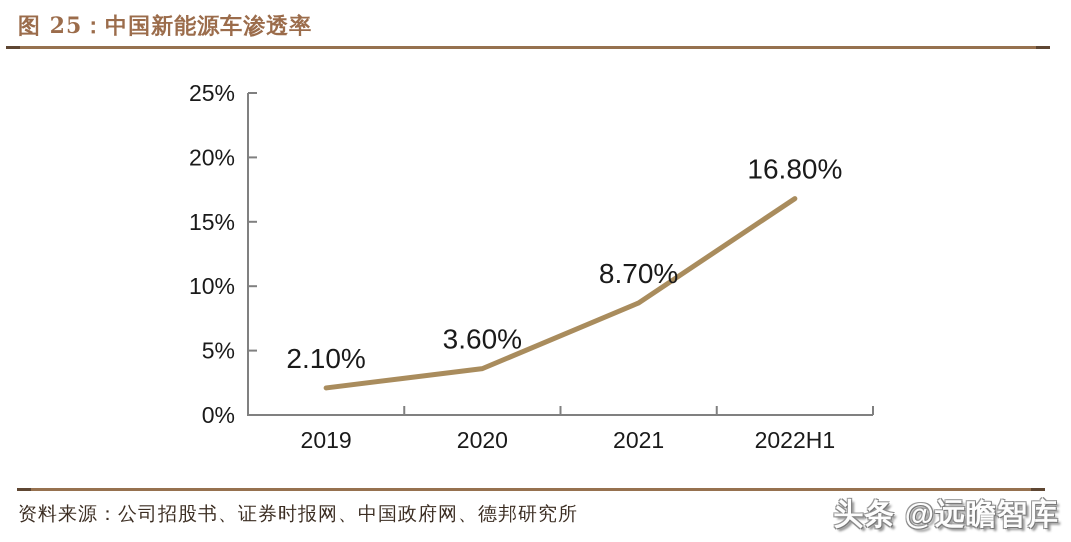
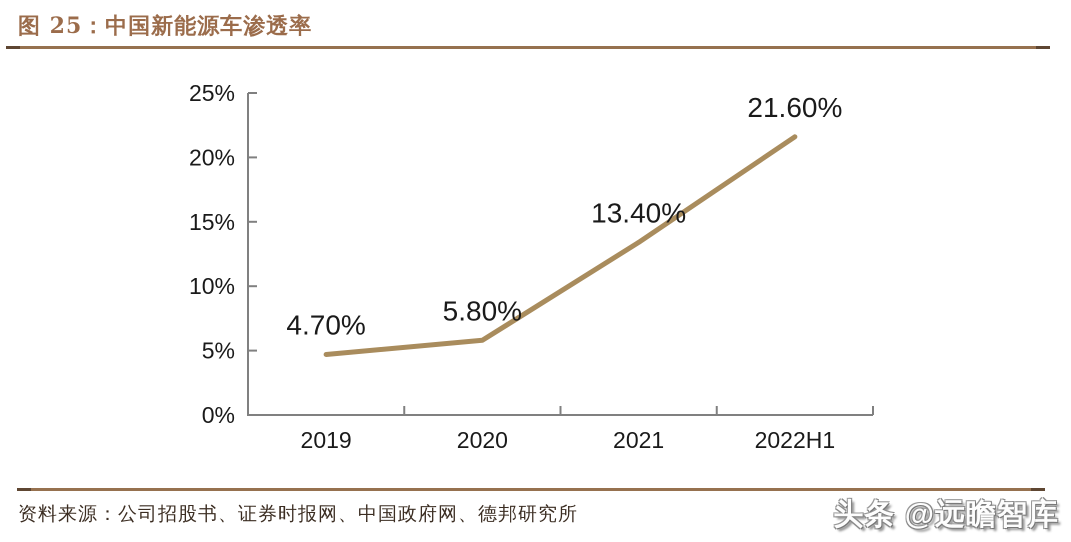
2019: 2.10% -> 4.70%
2020: 3.60% -> 5.80%
2021: 8.70% -> 13.40%
2022H1: 16.80% -> 21.60%
